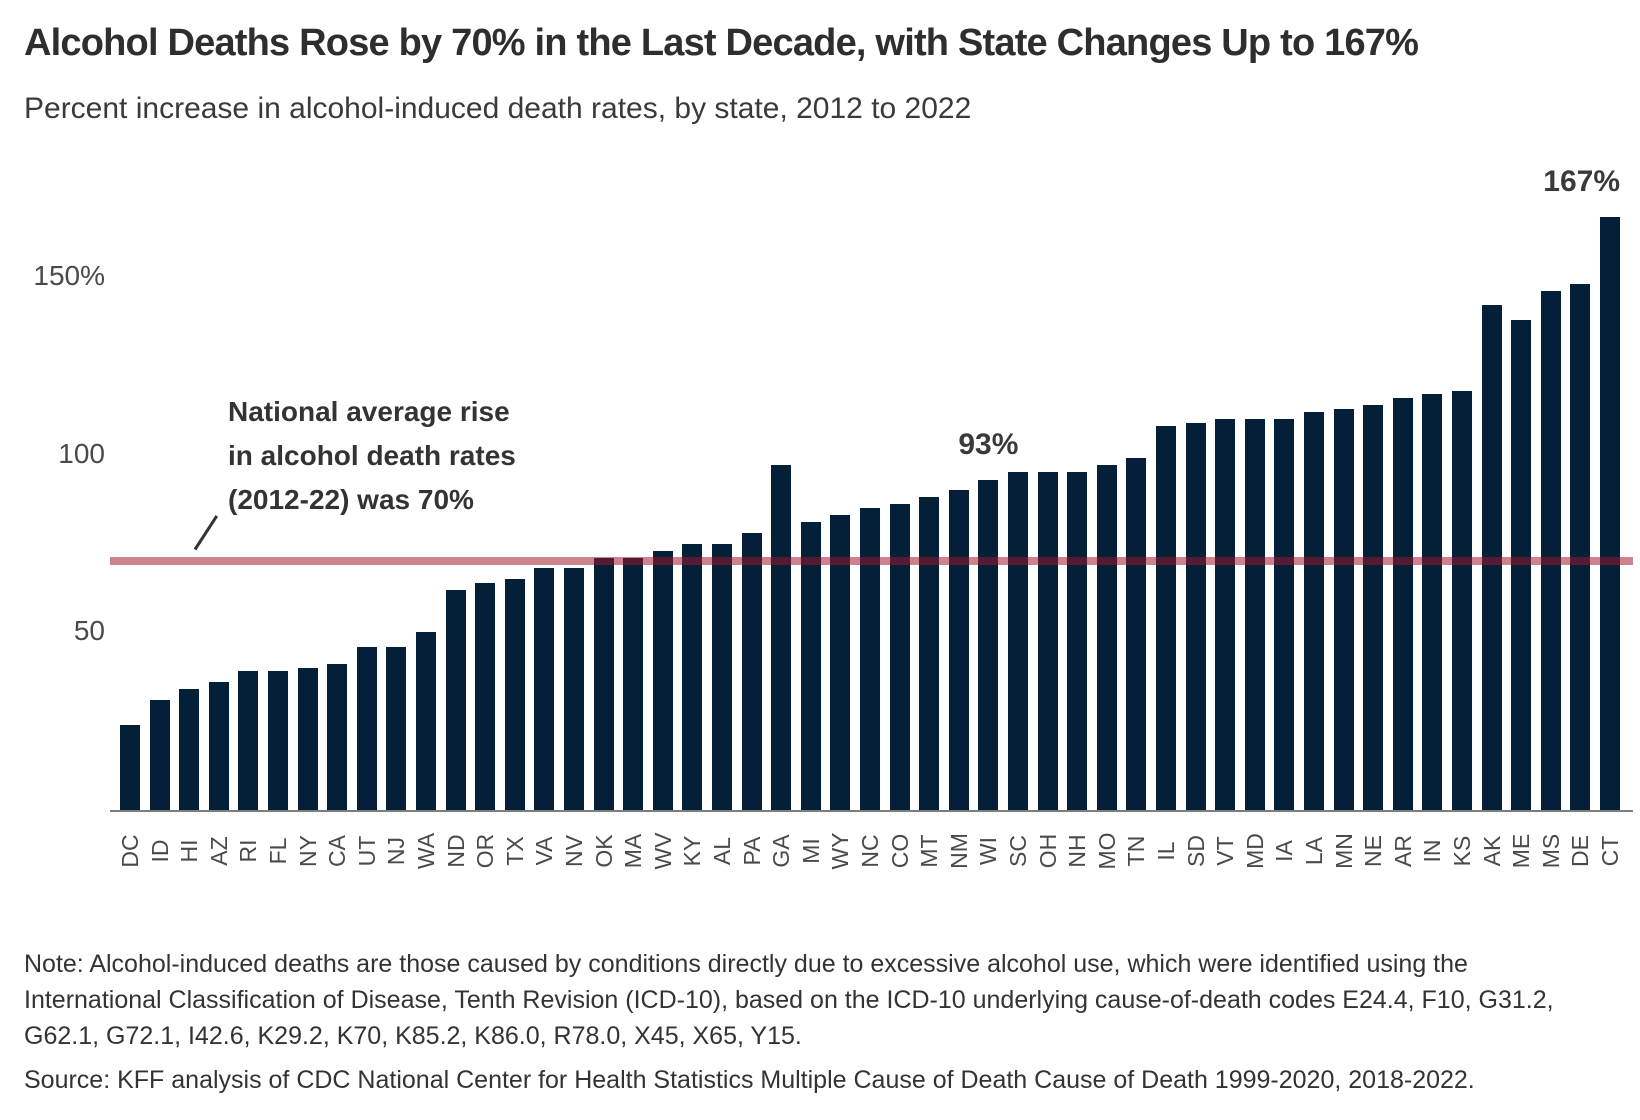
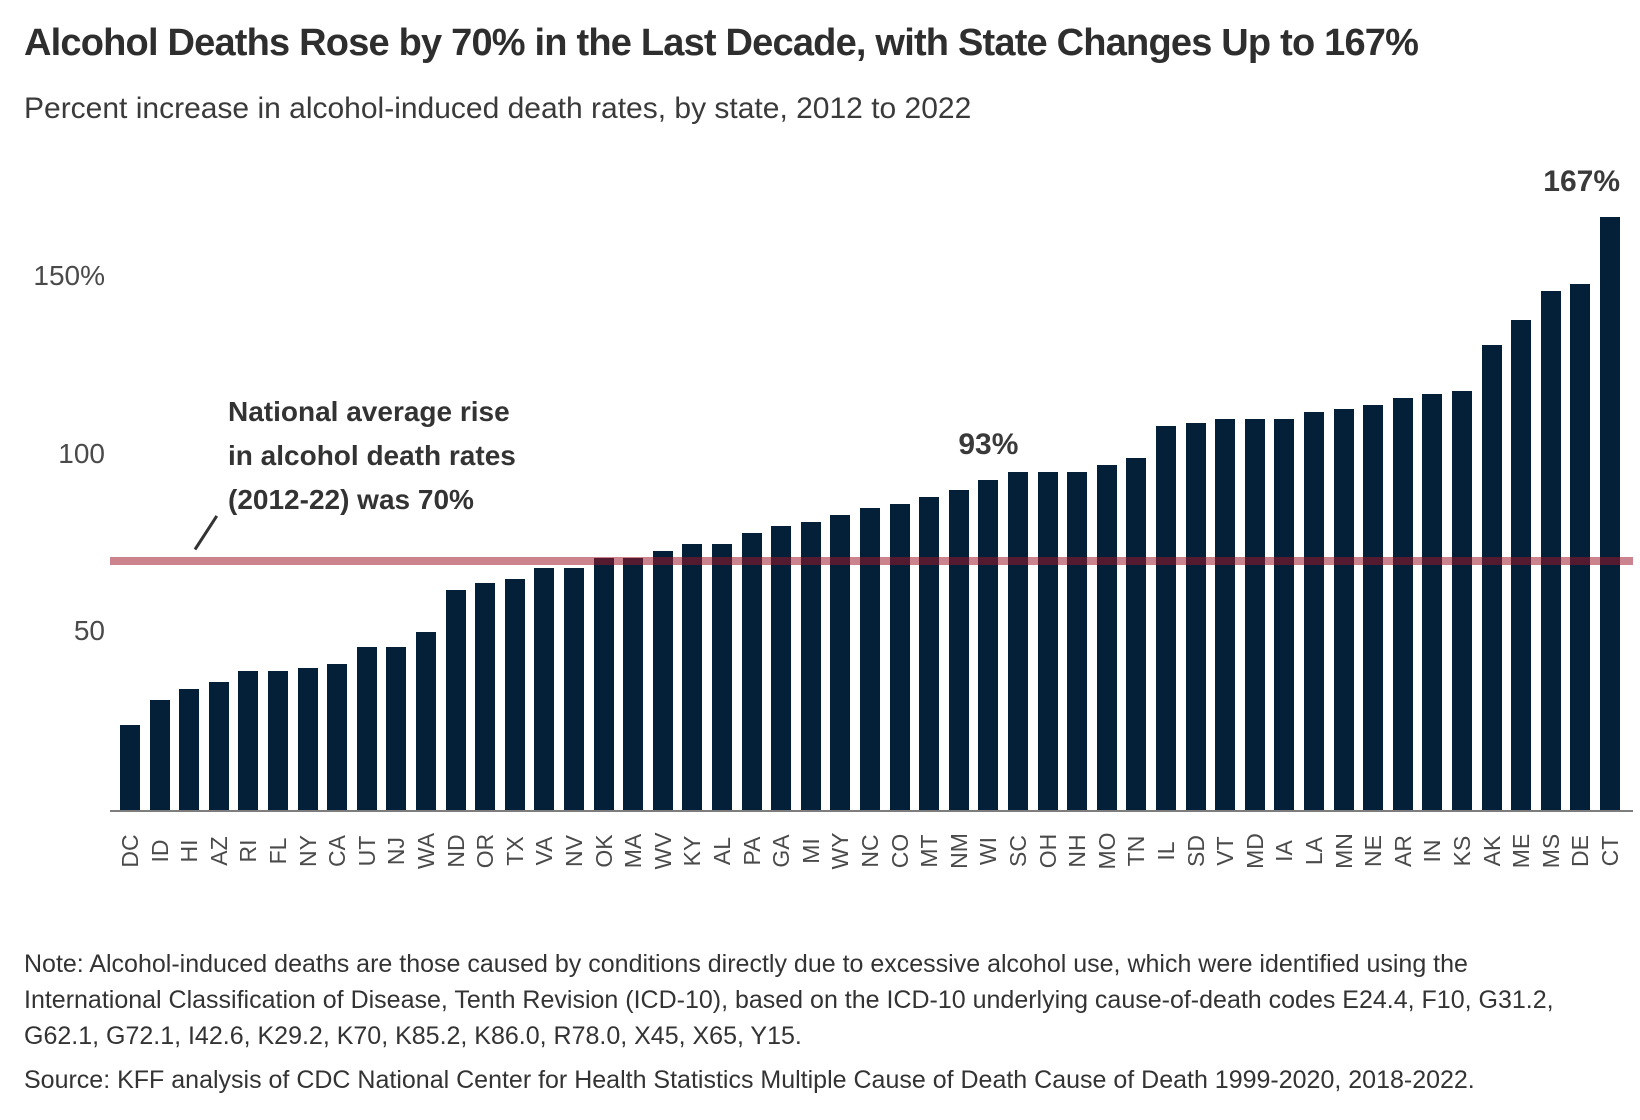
GA: 97% -> 80%
AK: 142% -> 131%
